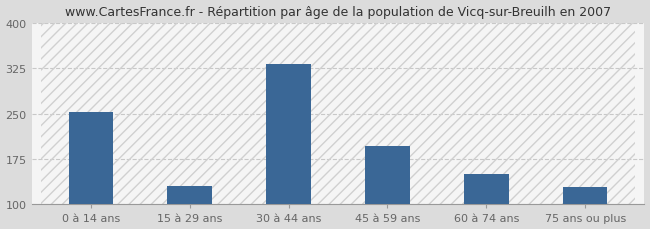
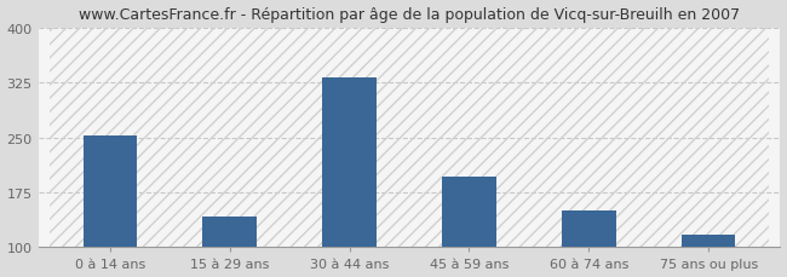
15 à 29 ans: 130 -> 142
75 ans ou plus: 128 -> 118
